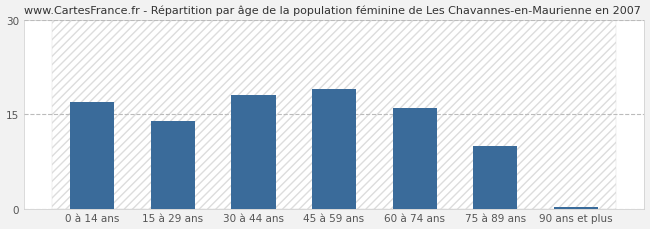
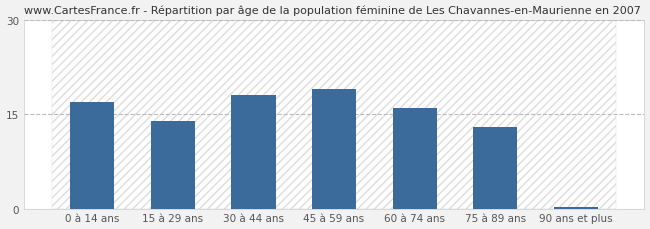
75 à 89 ans: 10.0 -> 13.0
